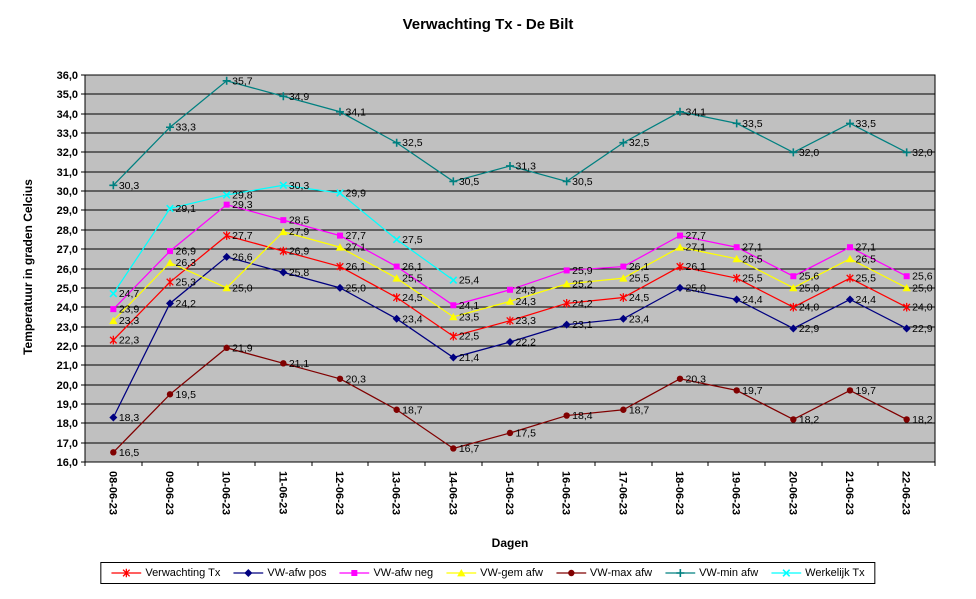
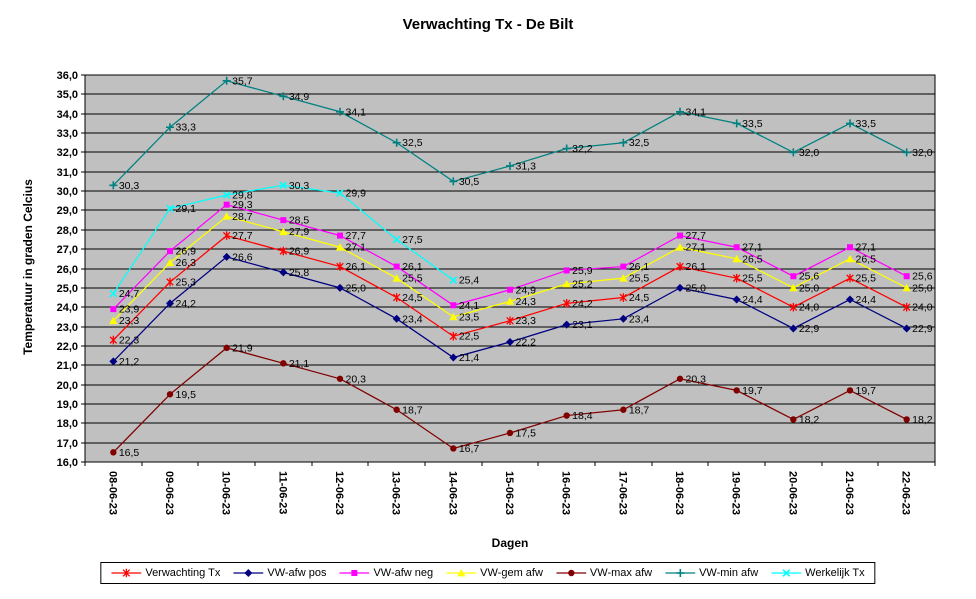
VW-afw pos/08-06-23: 18,3 -> 21,2
VW-gem afw/10-06-23: 25,0 -> 28,7
VW-min afw/16-06-23: 30,5 -> 32,2
